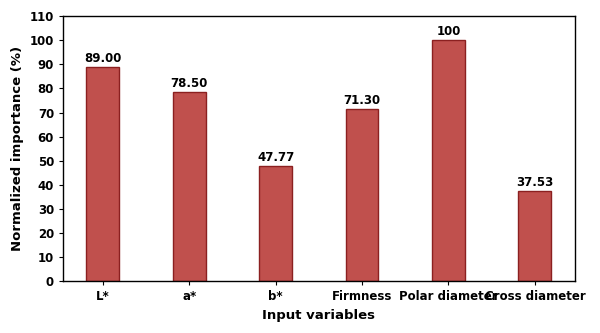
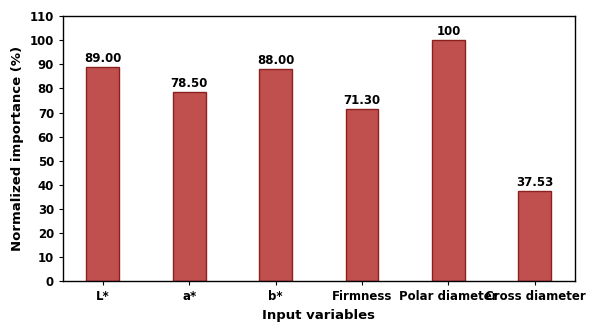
b*: 47.77 -> 88.00
